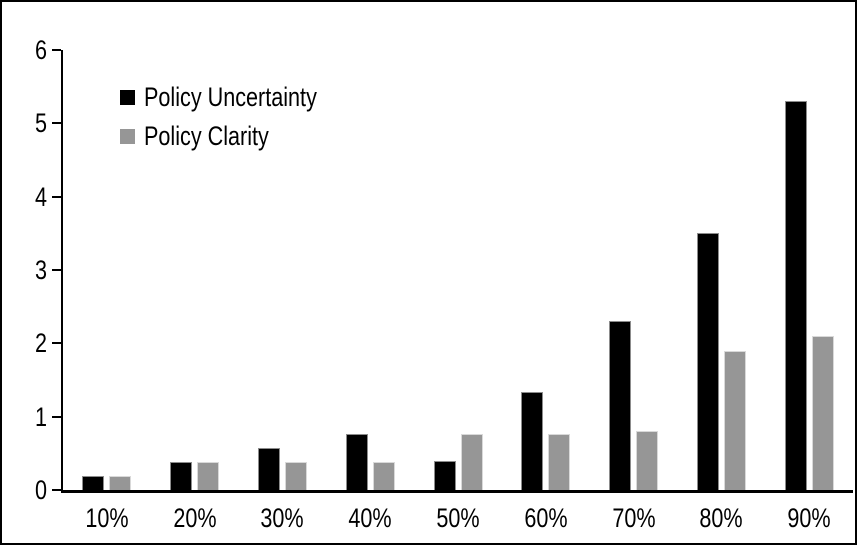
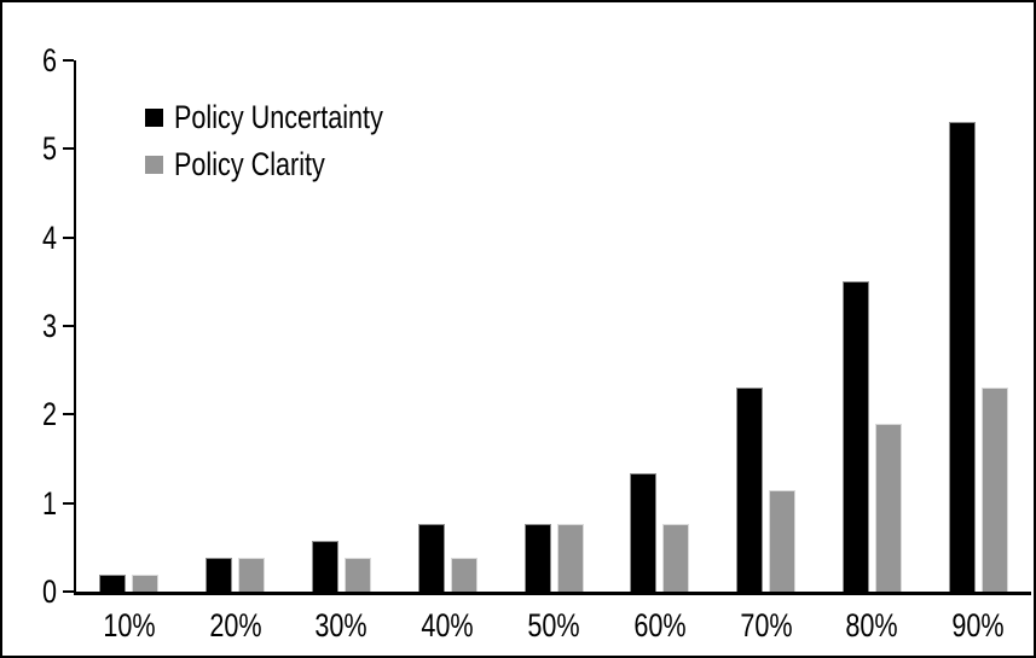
Policy Uncertainty/50%: 0.4 -> 0.8
Policy Clarity/70%: 0.8 -> 1.1
Policy Clarity/90%: 2.1 -> 2.3
